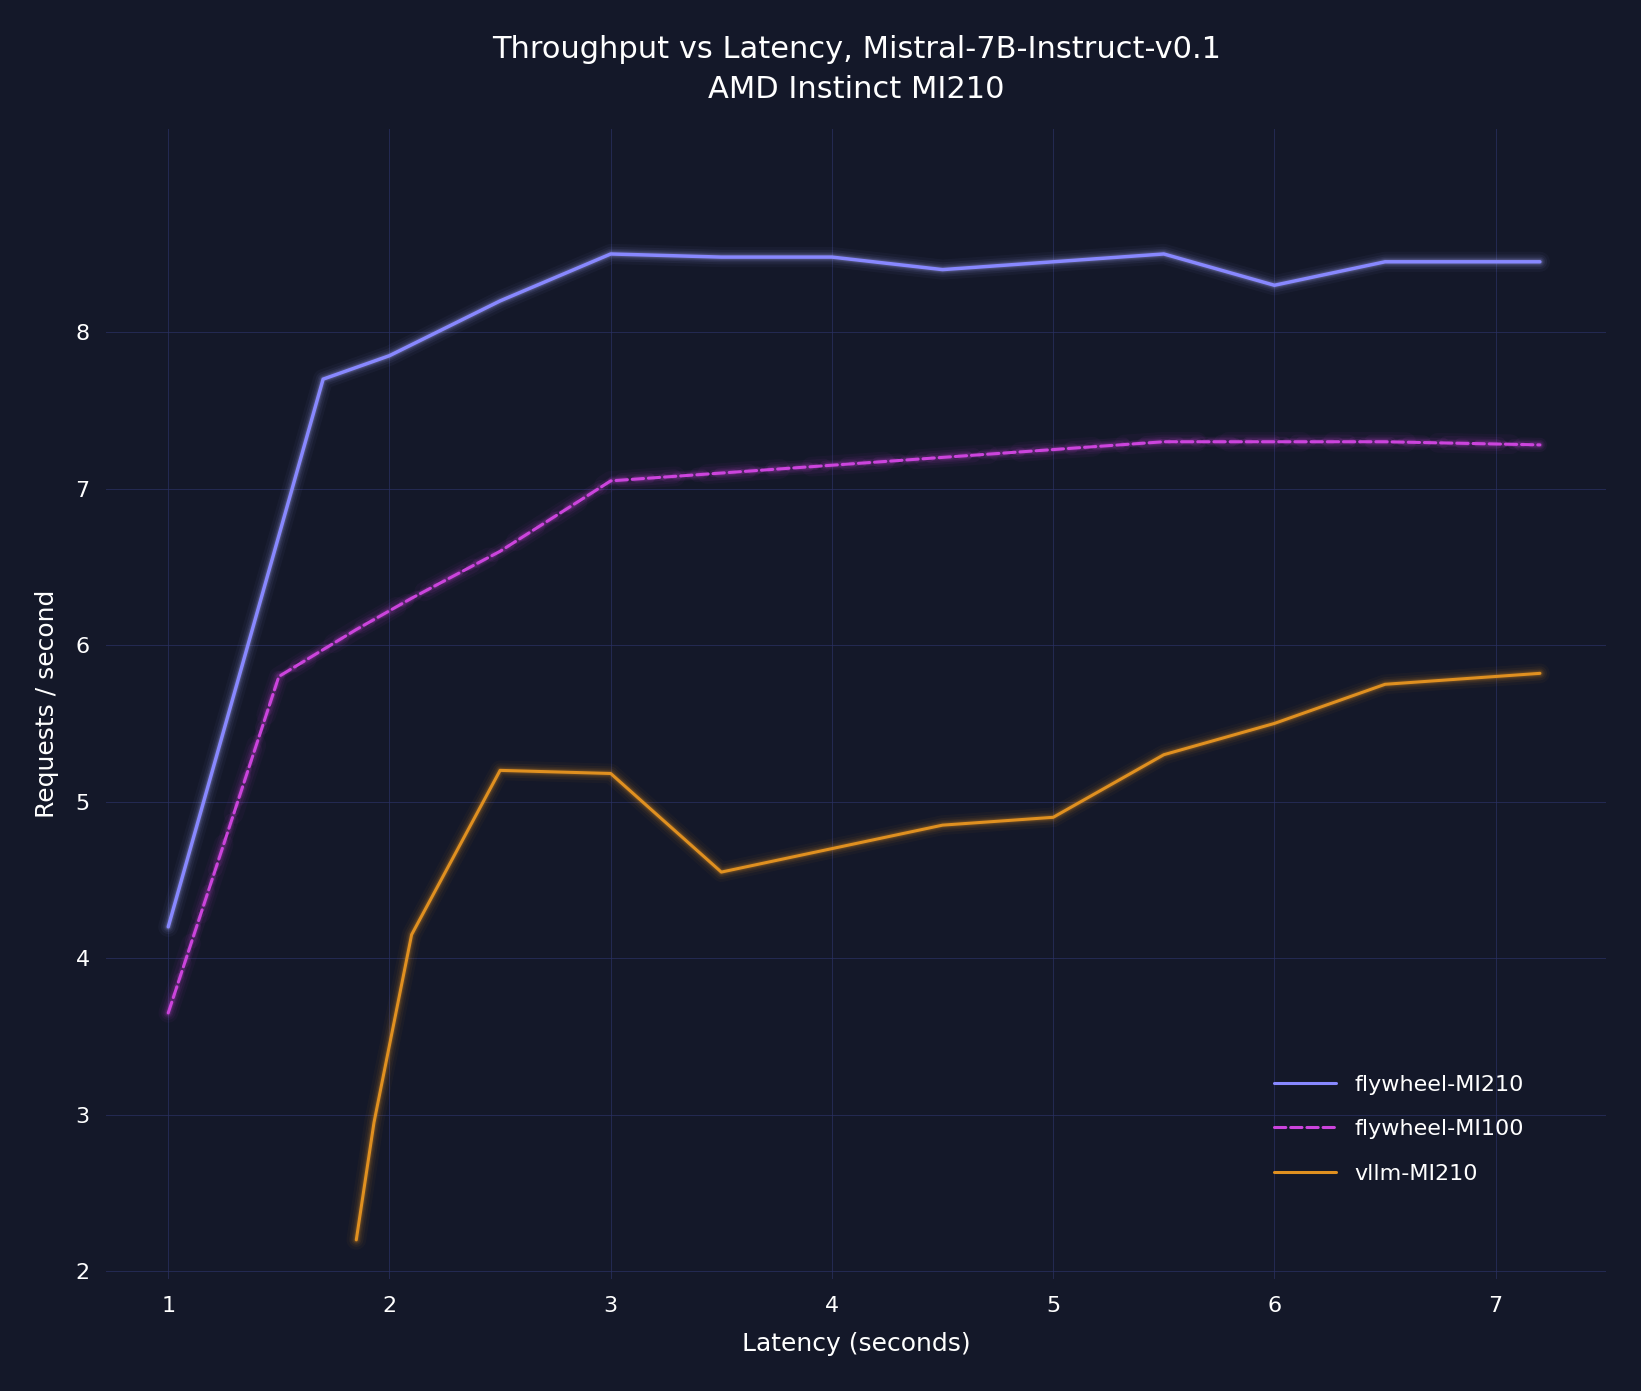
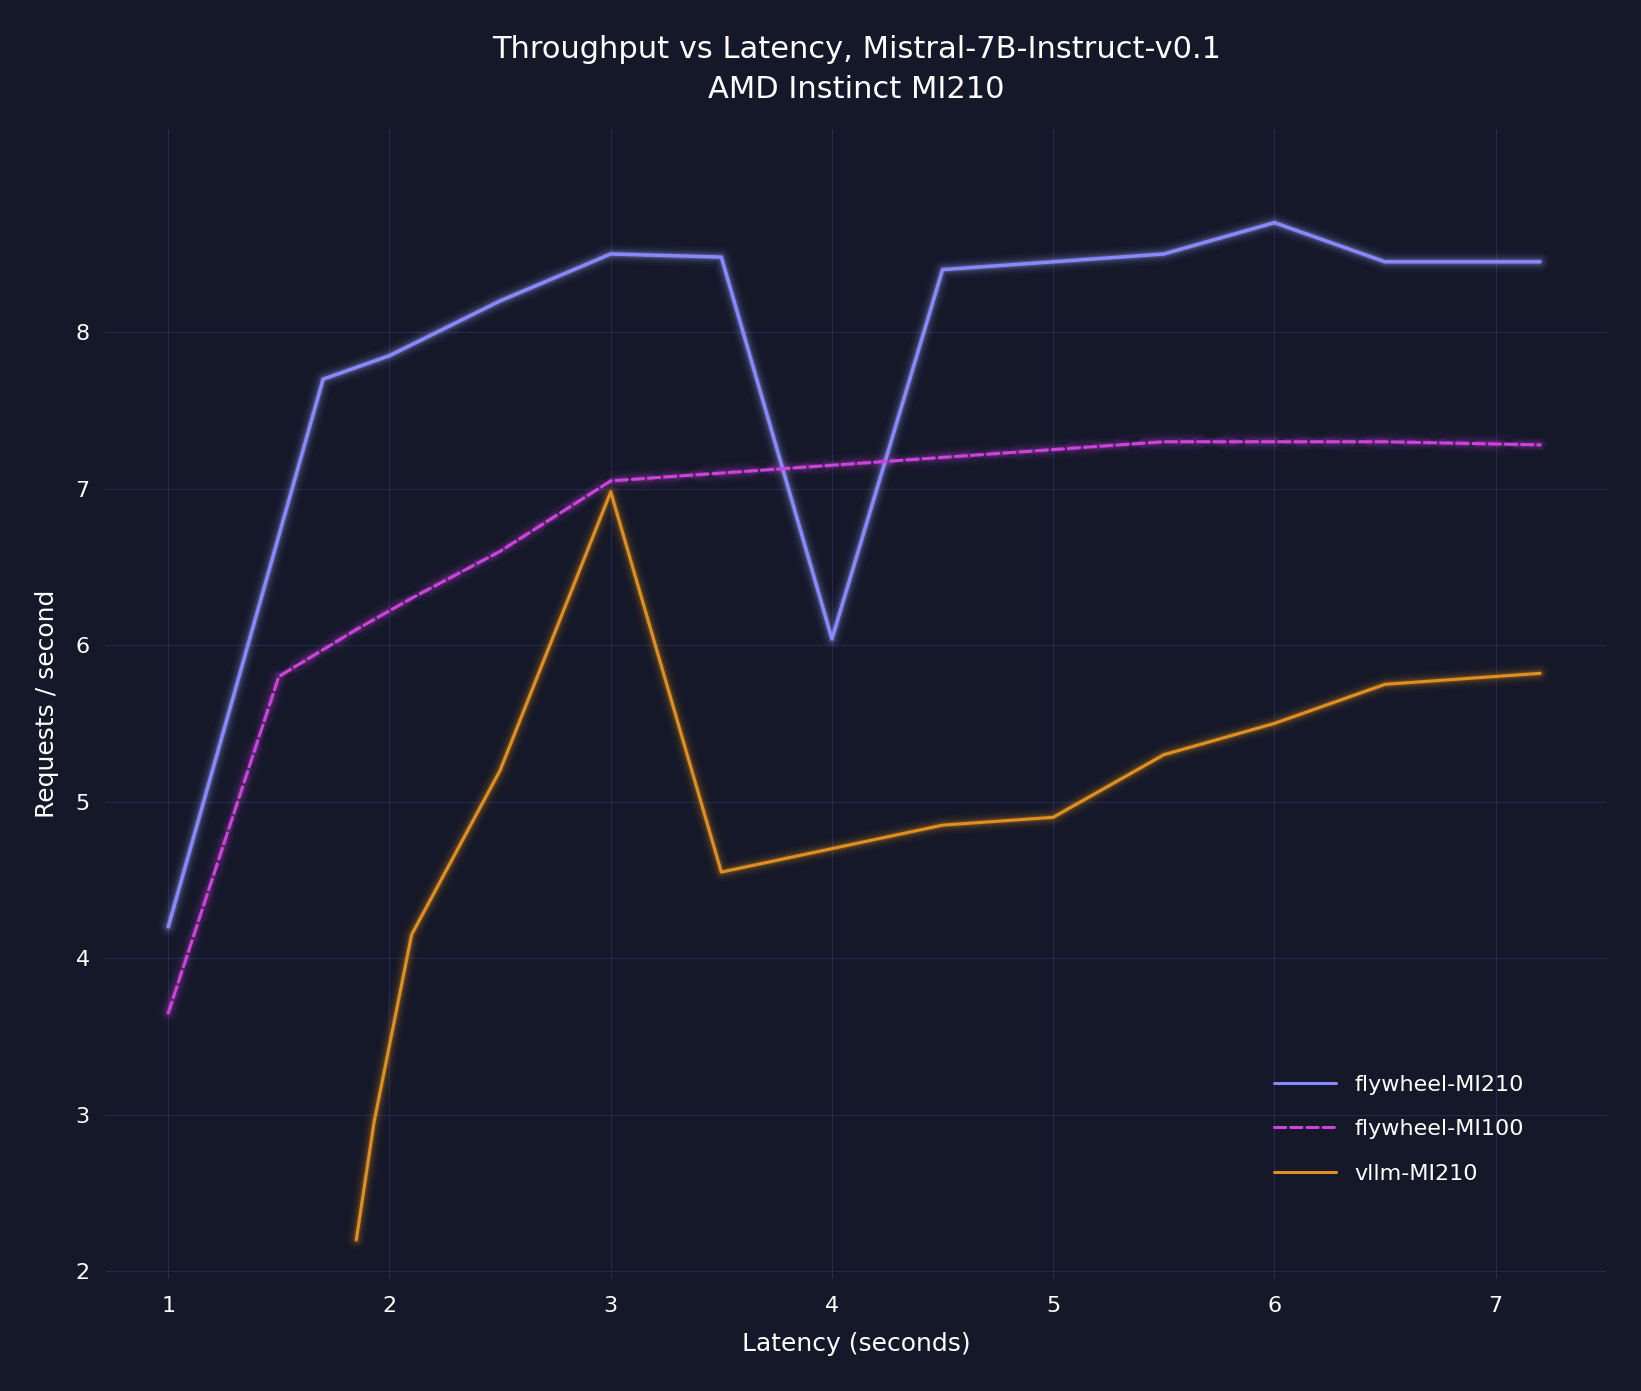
vllm-MI210/3: 5.18 -> 6.98
flywheel-MI210/4: 8.48 -> 6.04
flywheel-MI210/6: 8.30 -> 8.70
